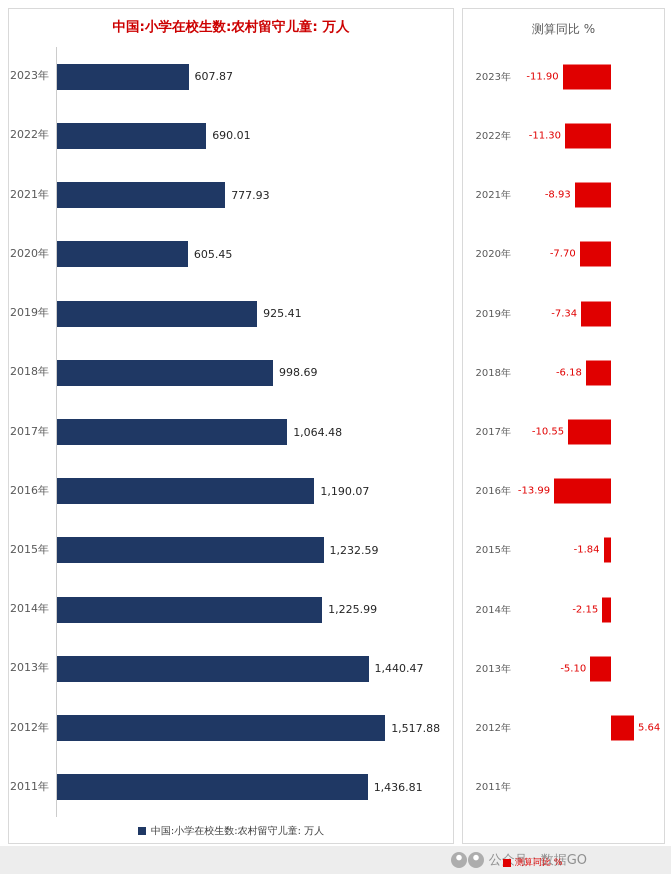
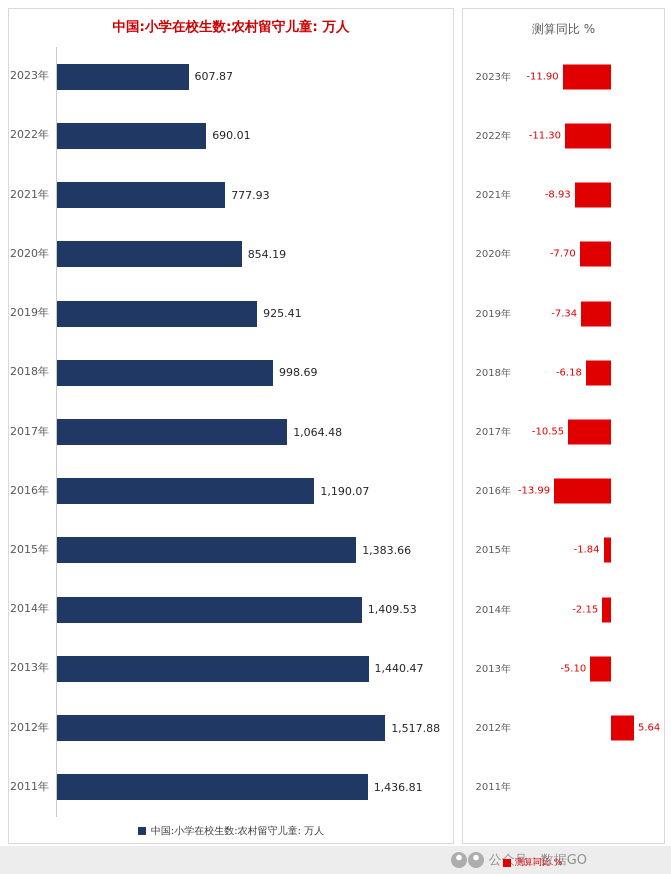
中国:小学在校生数:农村留守儿童: 万人/2020年: 605.45 -> 854.19
中国:小学在校生数:农村留守儿童: 万人/2015年: 1,232.59 -> 1,383.66
中国:小学在校生数:农村留守儿童: 万人/2014年: 1,225.99 -> 1,409.53
